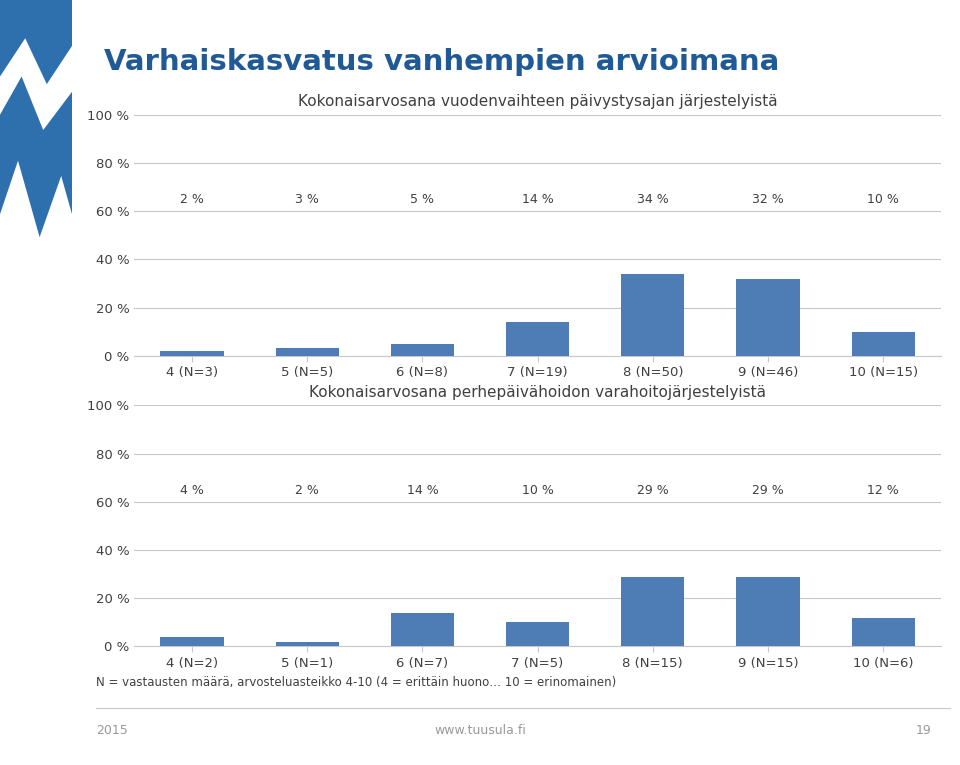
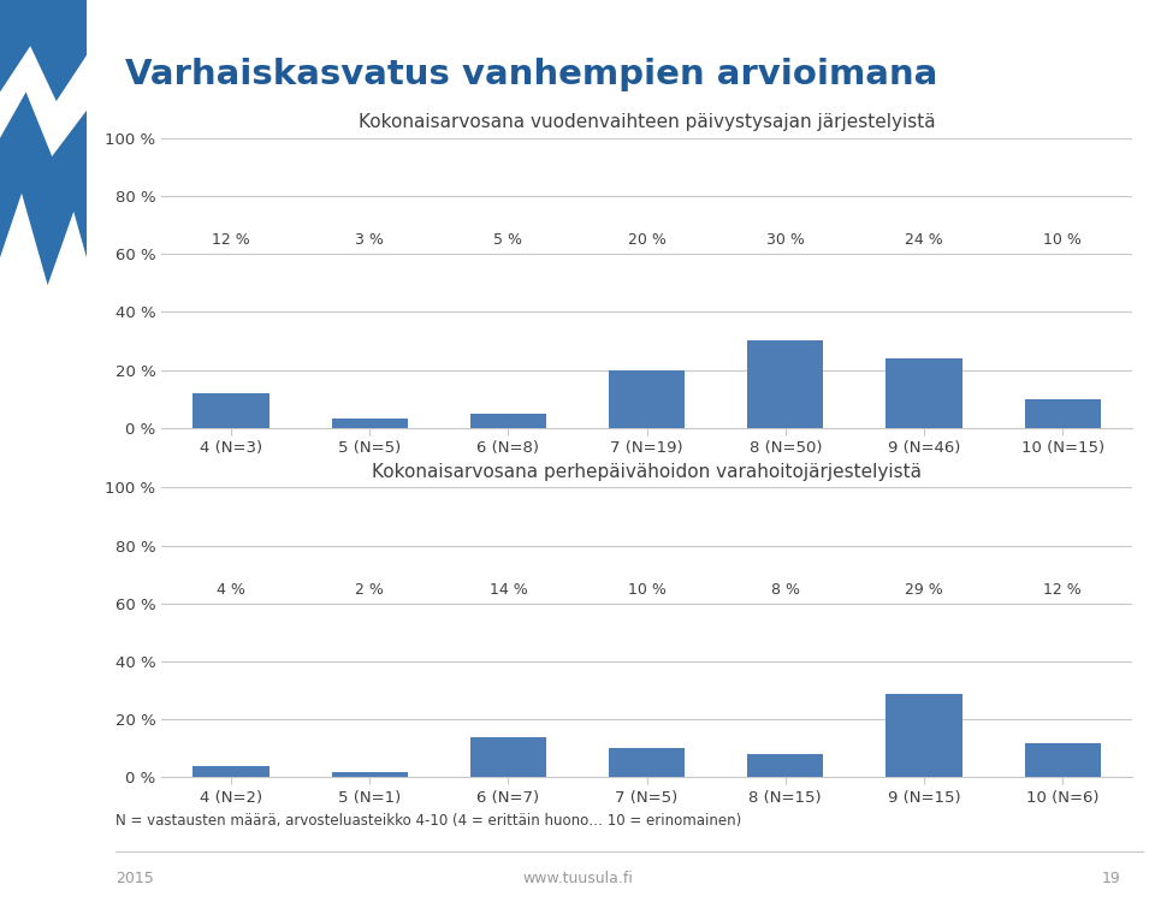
Kokonaisarvosana vuodenvaihteen päivystysajan järjestelyistä/4 (N=3): 2 -> 12
Kokonaisarvosana vuodenvaihteen päivystysajan järjestelyistä/7 (N=19): 14 -> 20
Kokonaisarvosana vuodenvaihteen päivystysajan järjestelyistä/8 (N=50): 34 -> 30
Kokonaisarvosana vuodenvaihteen päivystysajan järjestelyistä/9 (N=46): 32 -> 24
Kokonaisarvosana perhepäivähoidon varahoitojärjestelyistä/8 (N=15): 29 -> 8
